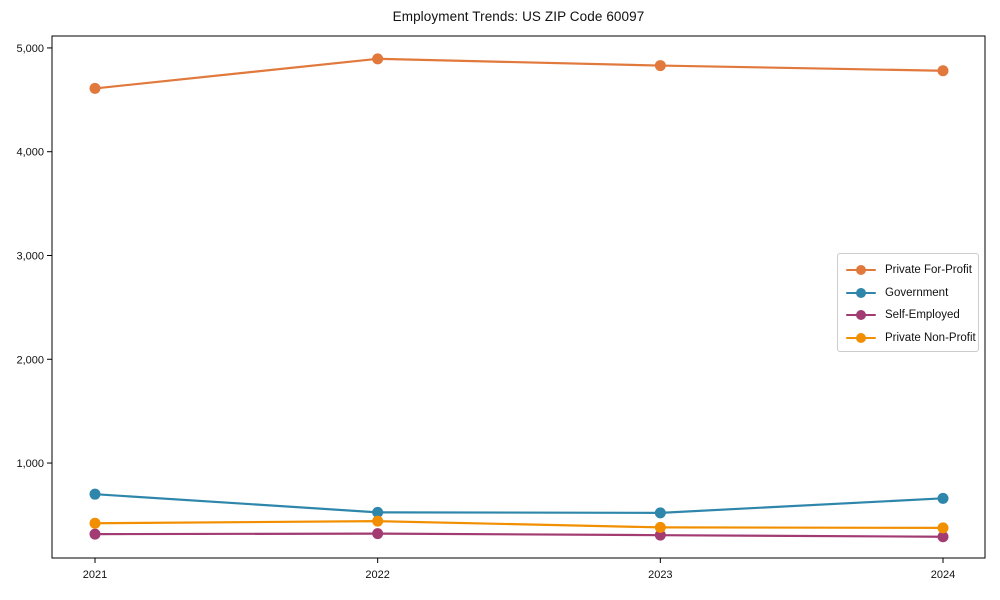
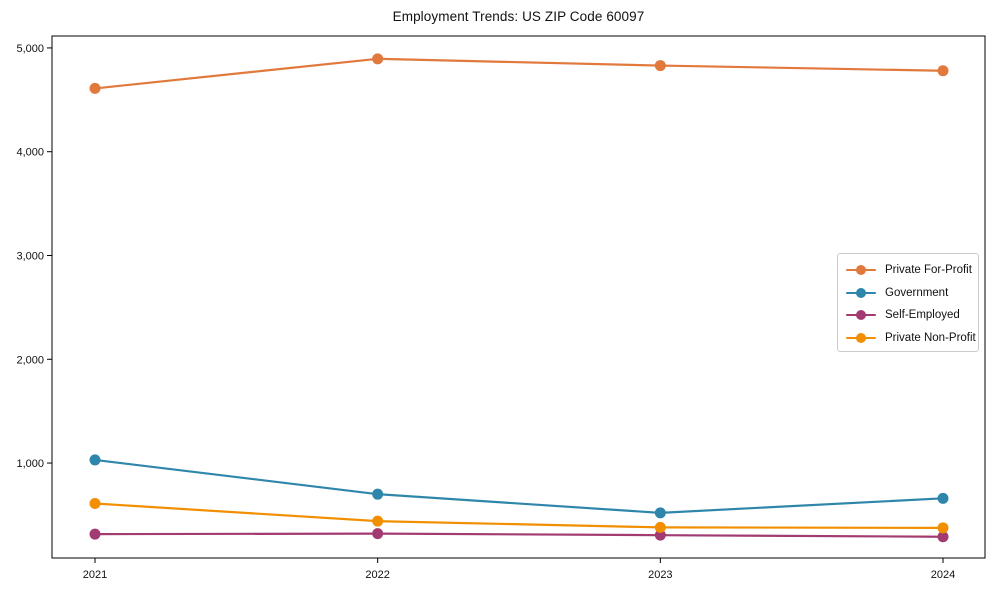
Government/2021: 700 -> 1030
Private Non-Profit/2021: 420 -> 610
Government/2022: 520 -> 700
